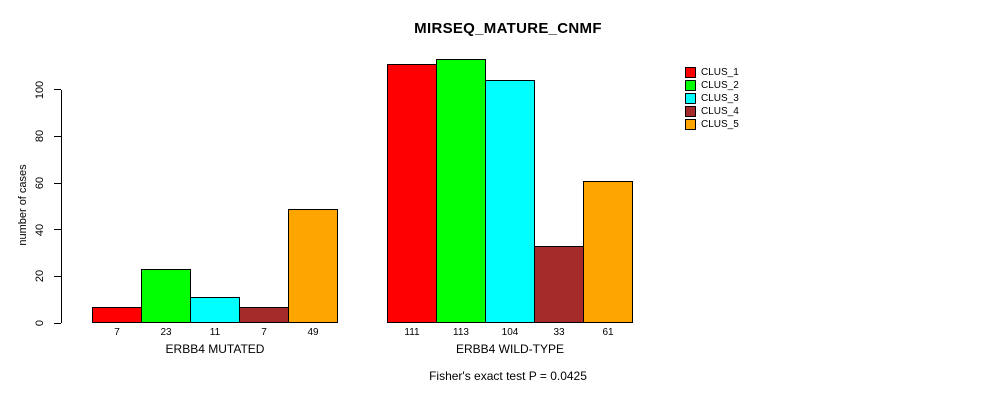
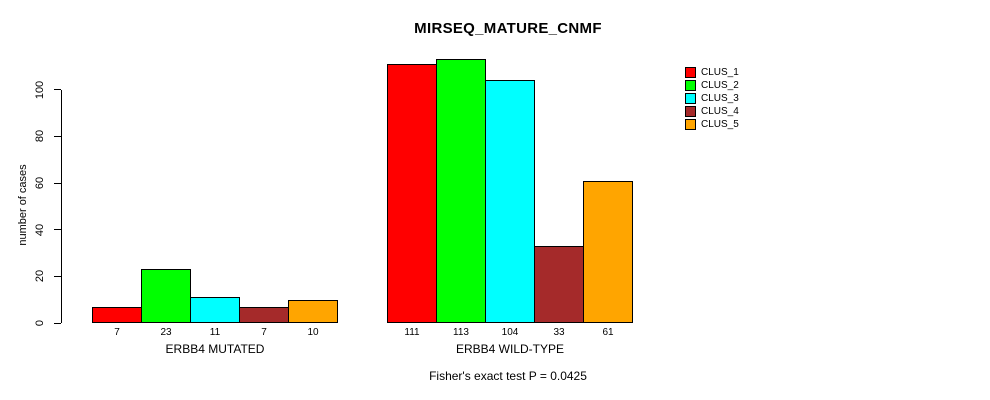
CLUS_5/ERBB4 MUTATED: 49 -> 10
